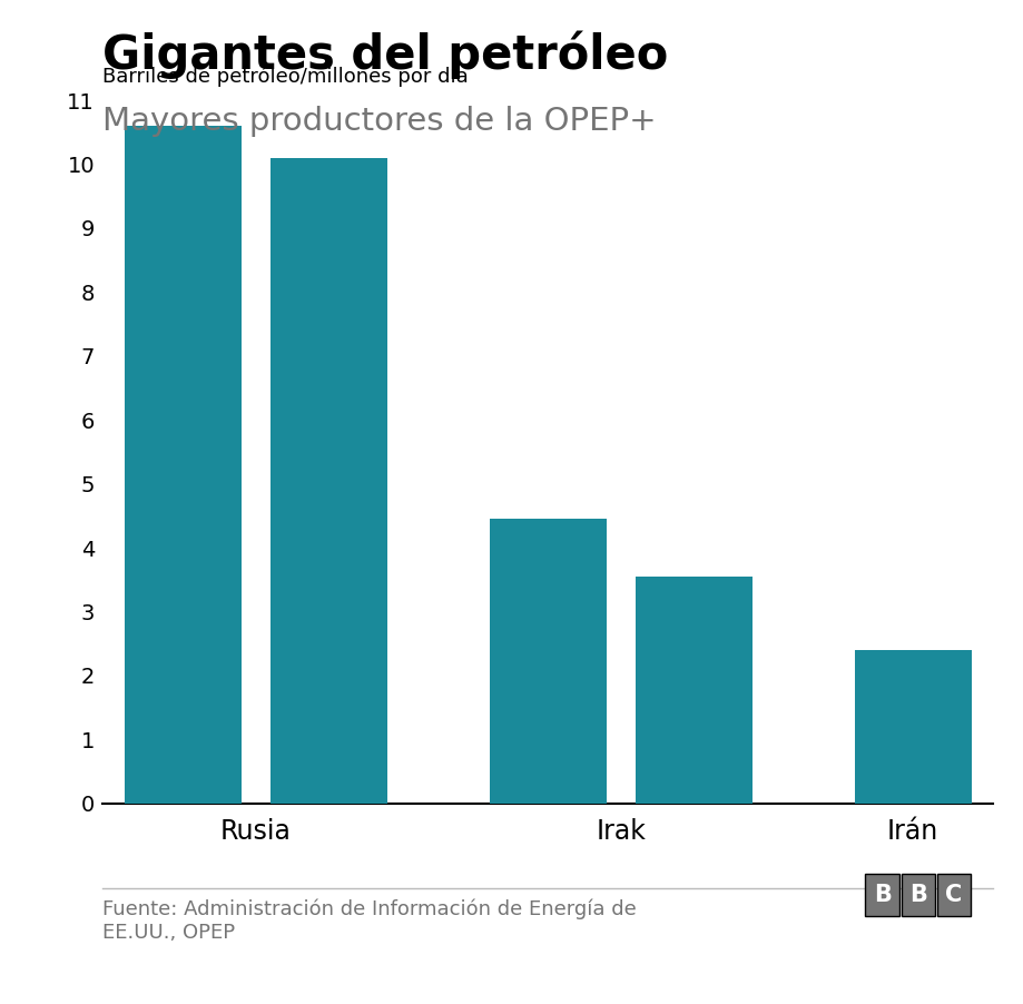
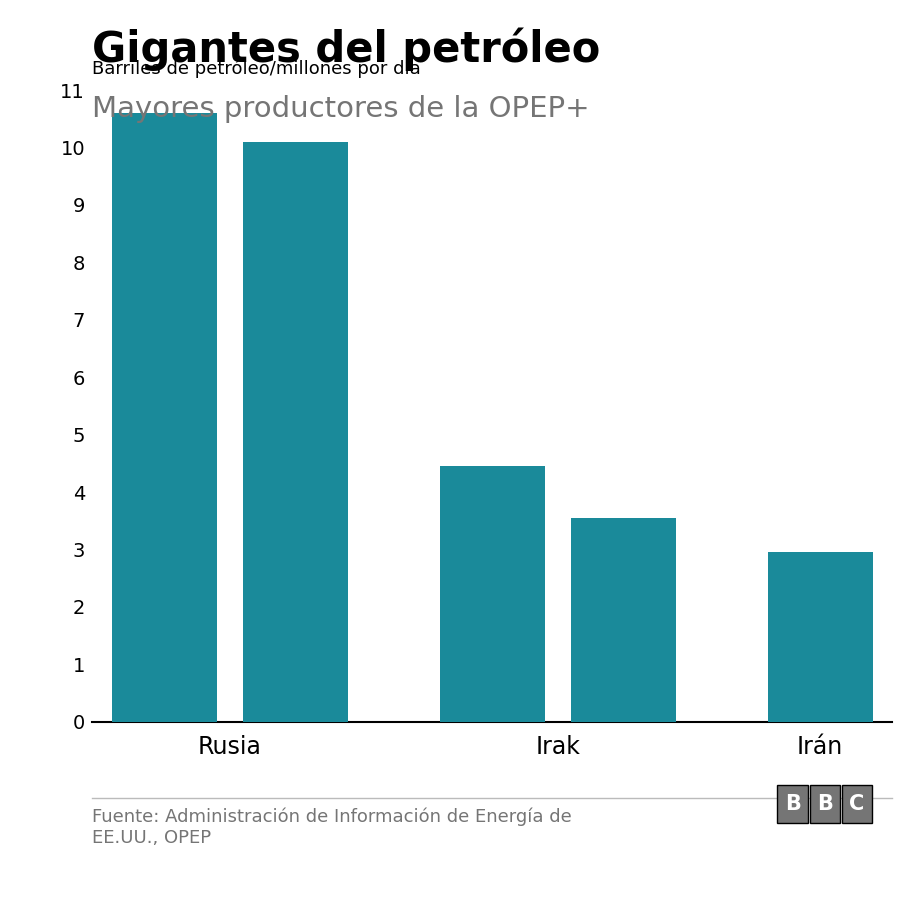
Irán: 2.40 -> 2.96
